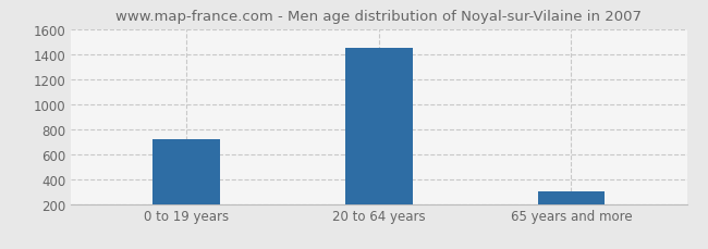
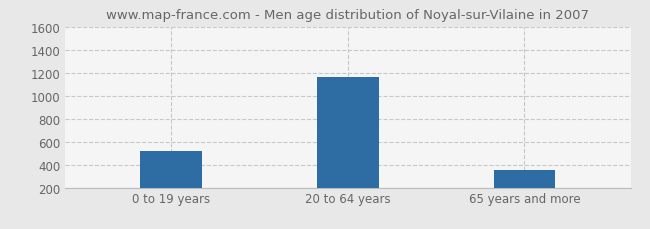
0 to 19 years: 720 -> 520
20 to 64 years: 1450 -> 1160
65 years and more: 300 -> 350
